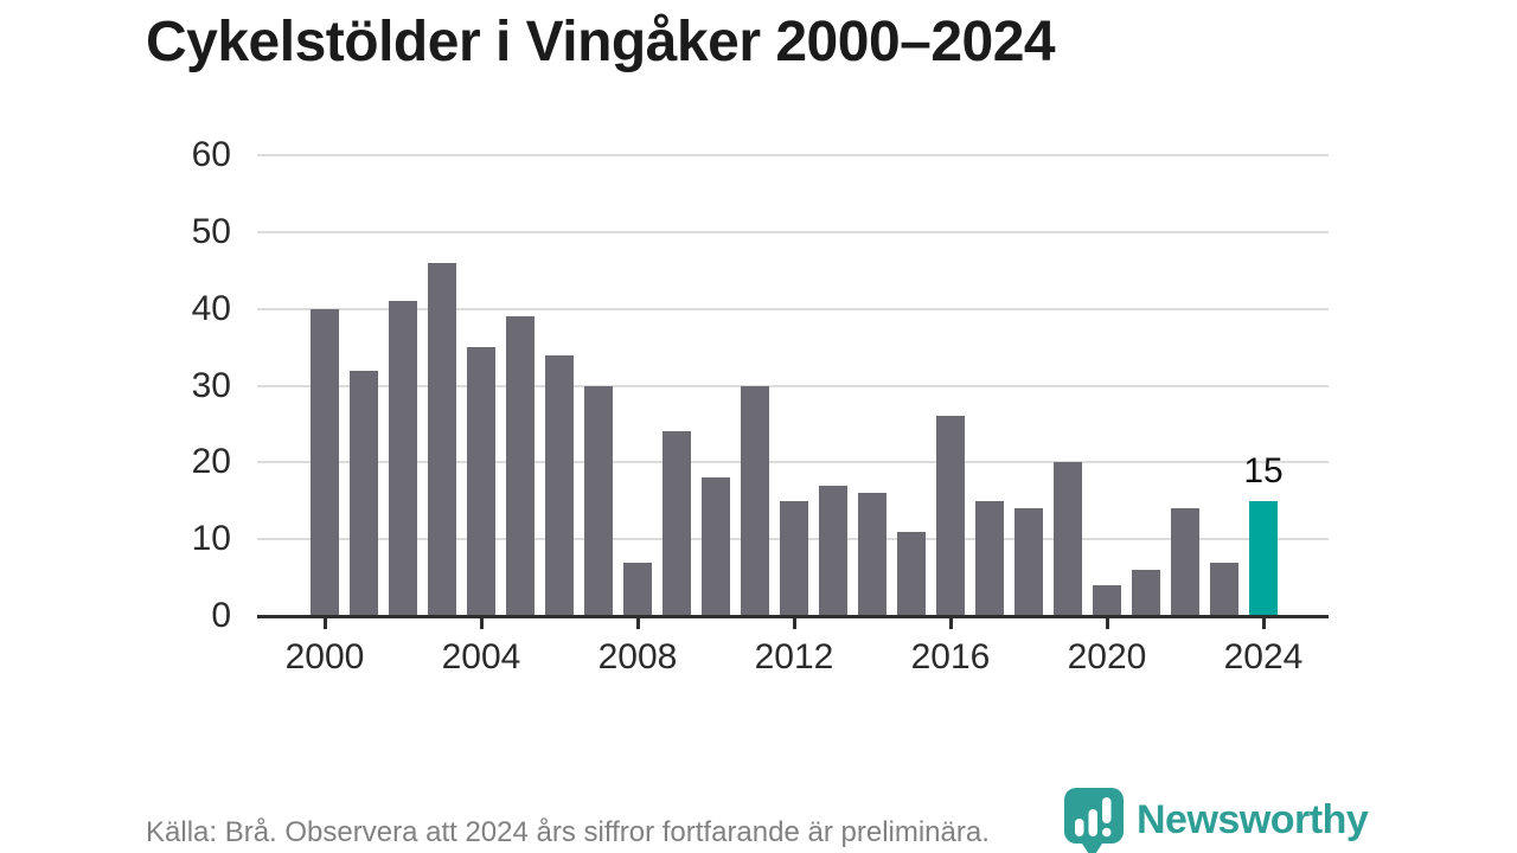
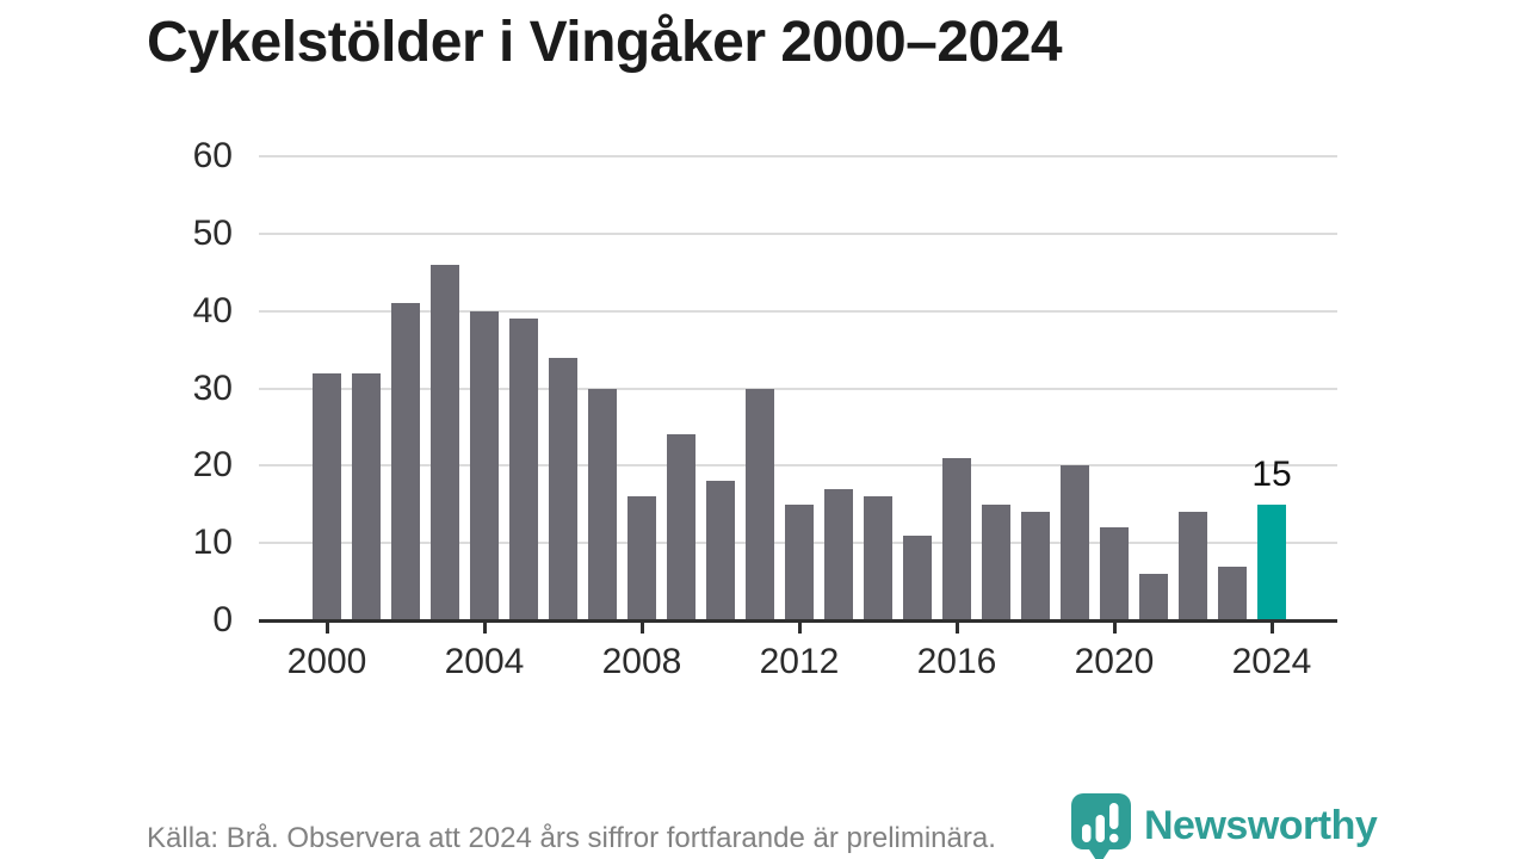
2000: 40 -> 32
2004: 35 -> 40
2008: 7 -> 16
2016: 26 -> 21
2020: 4 -> 12
